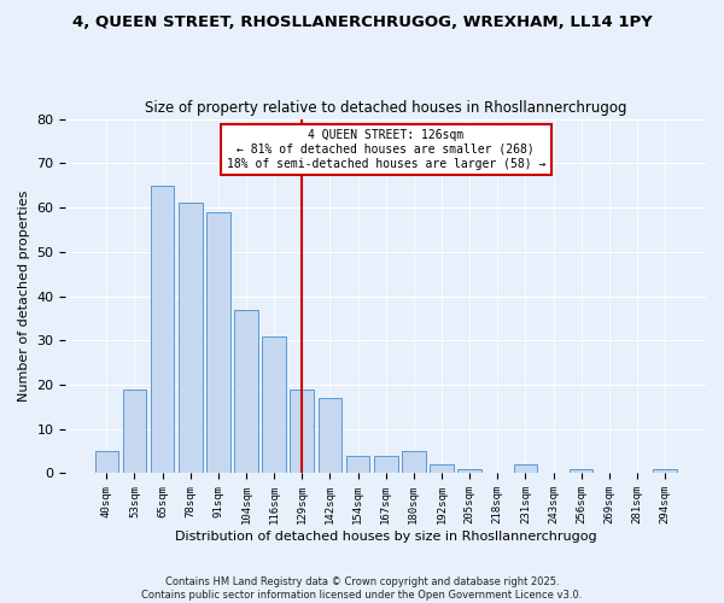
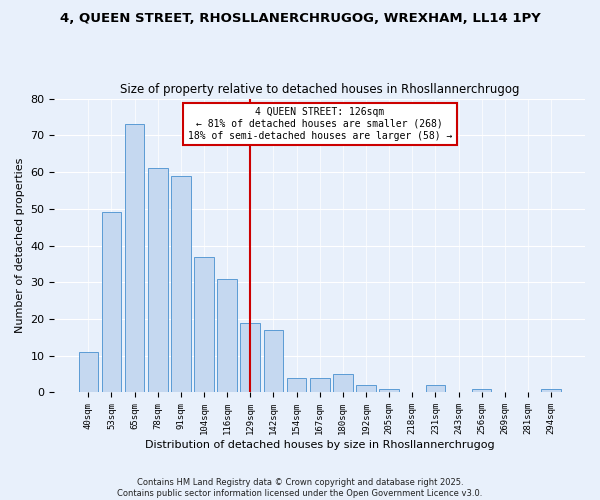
40sqm: 5 -> 11
53sqm: 19 -> 49
65sqm: 65 -> 73
